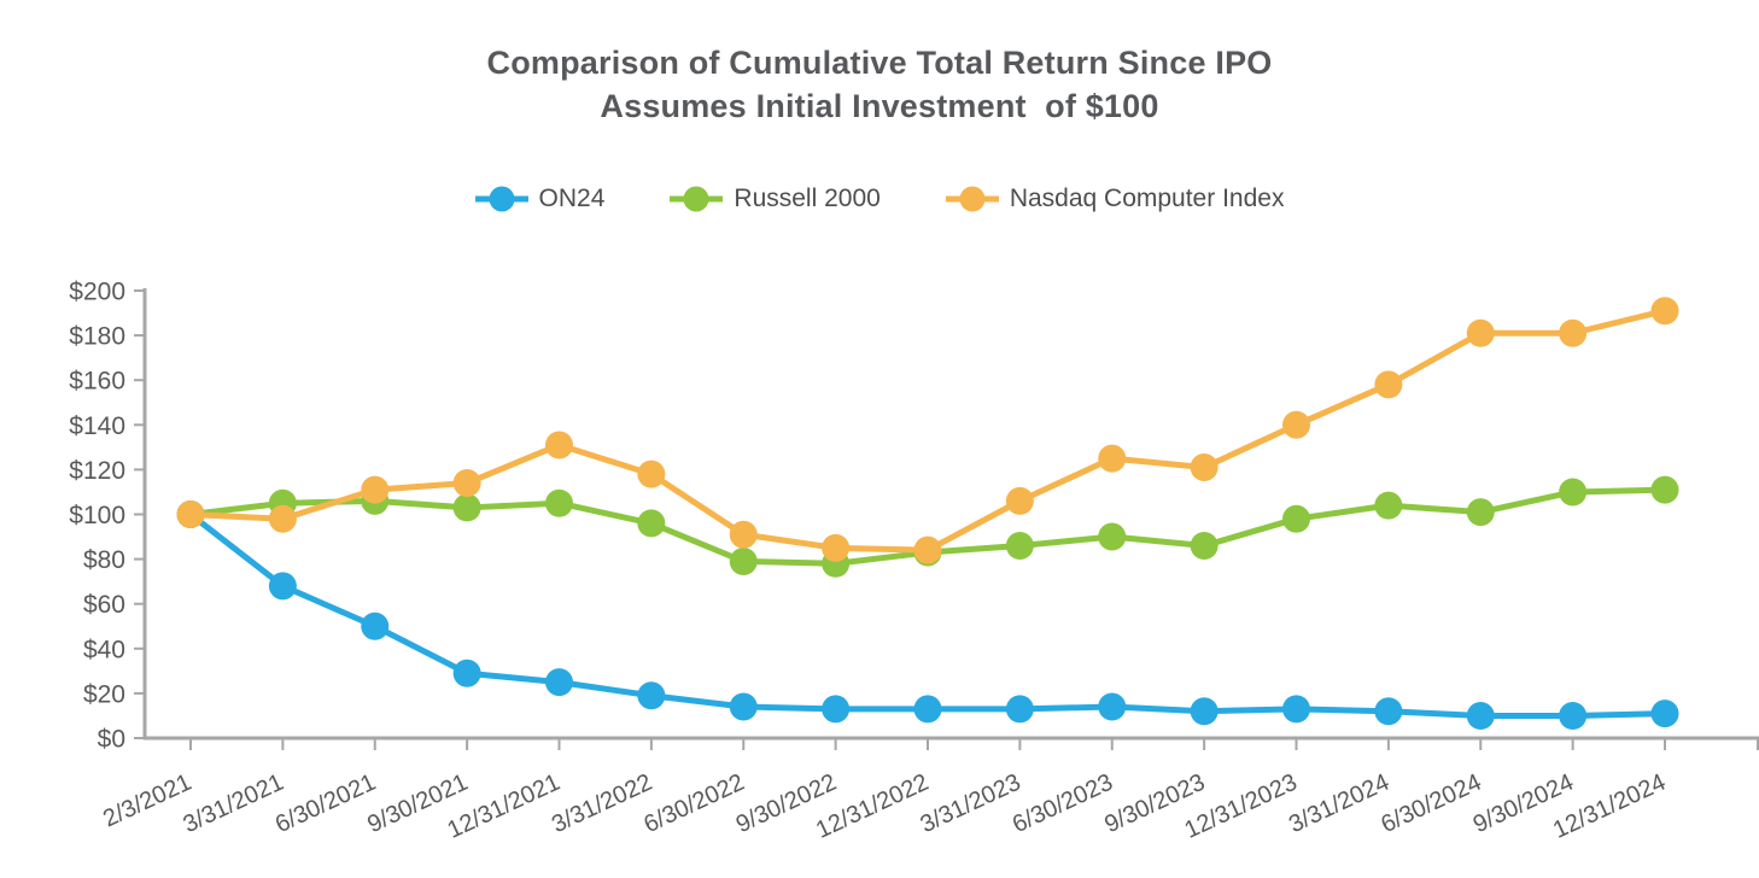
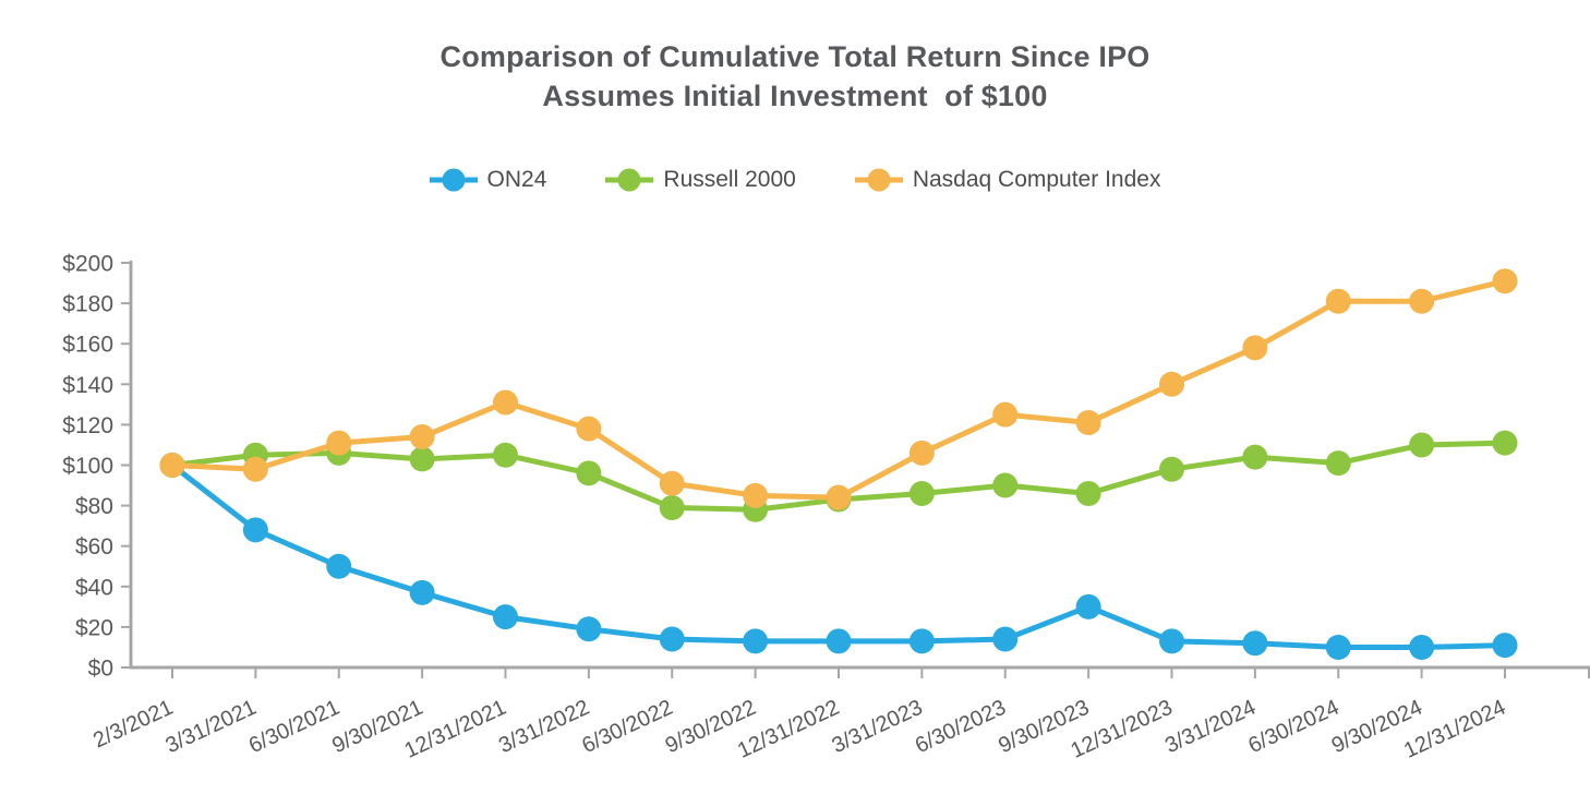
ON24/9/30/2021: $29 -> $37
ON24/9/30/2023: $12 -> $30
